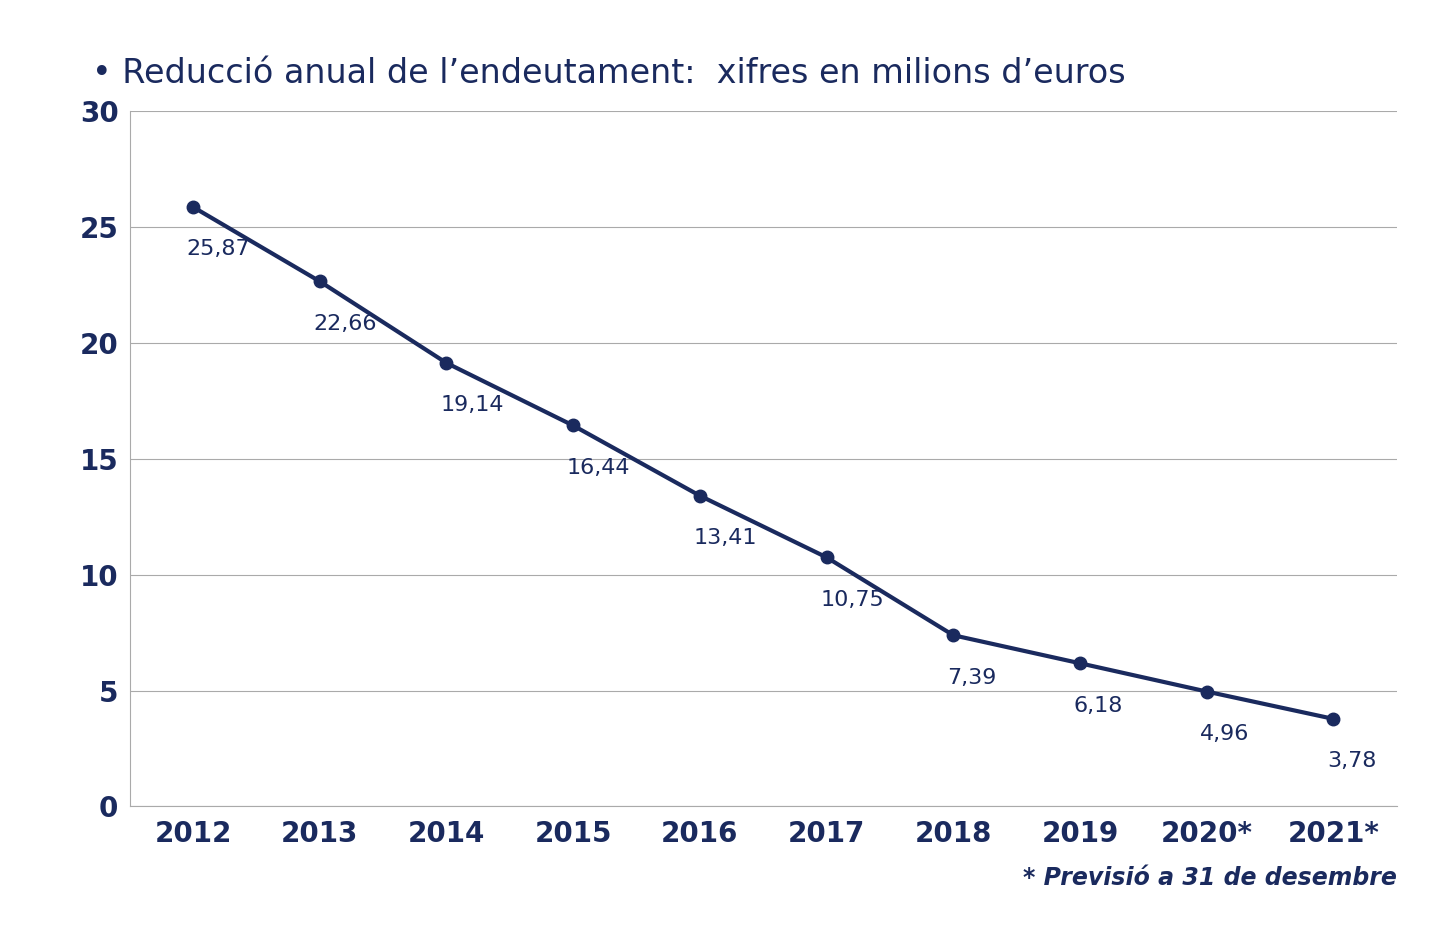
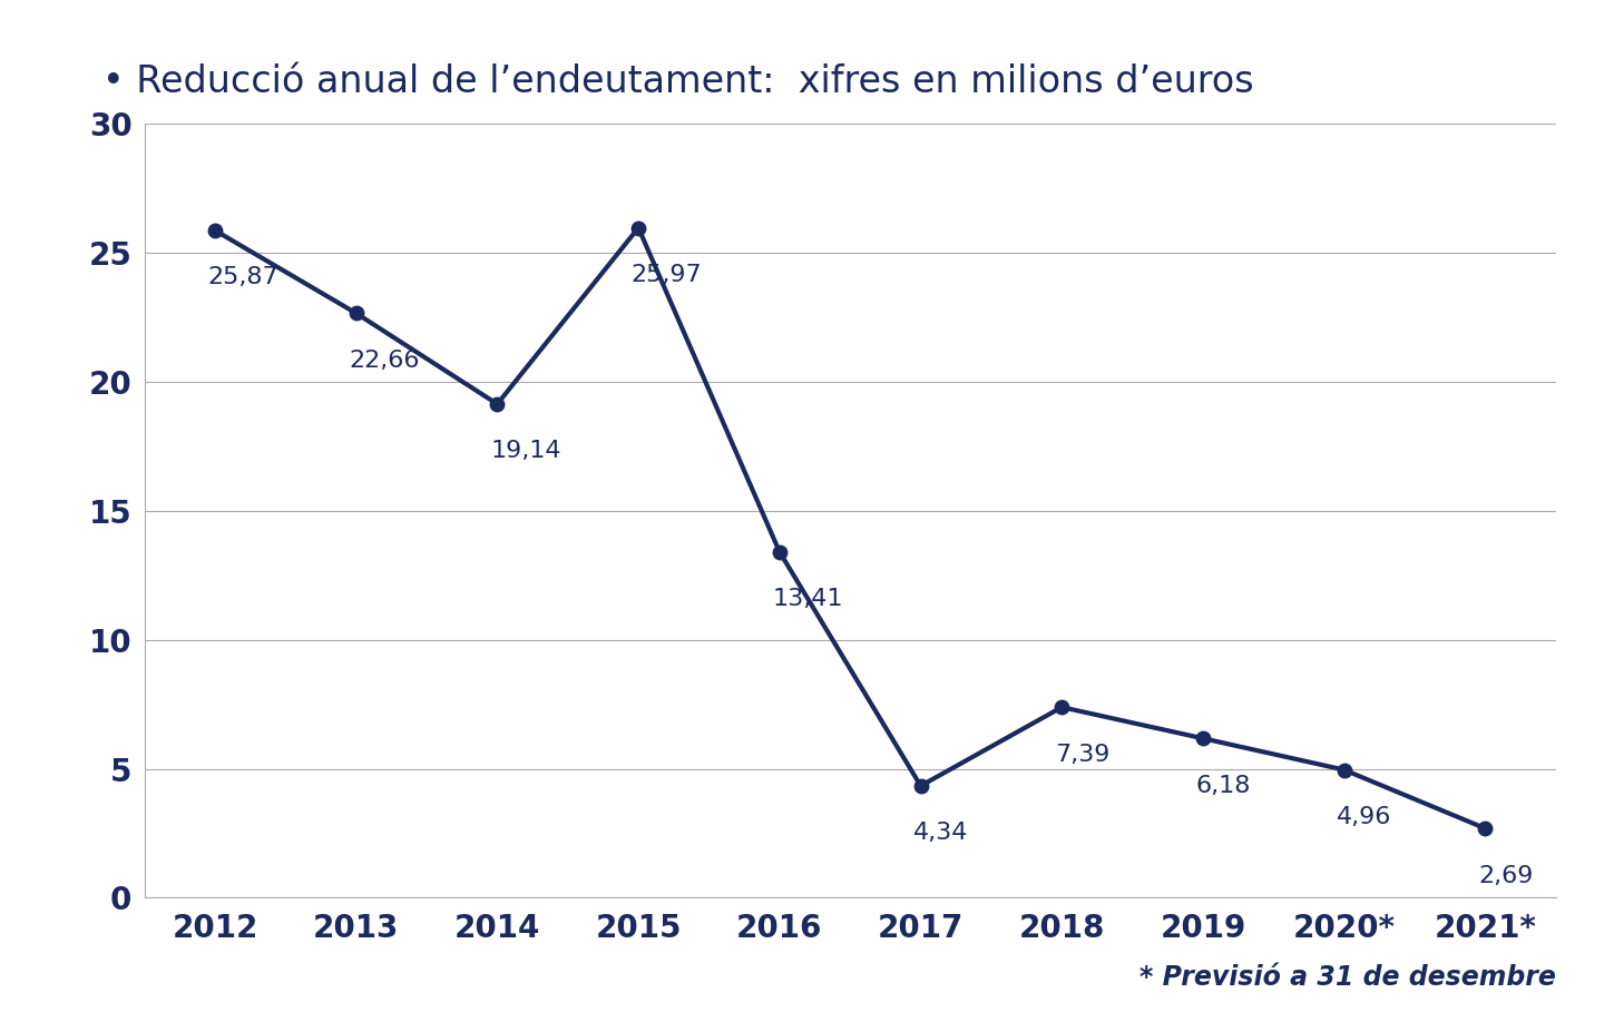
2015: 16,44 -> 25,97
2017: 10,75 -> 4,34
2021*: 3,78 -> 2,69
